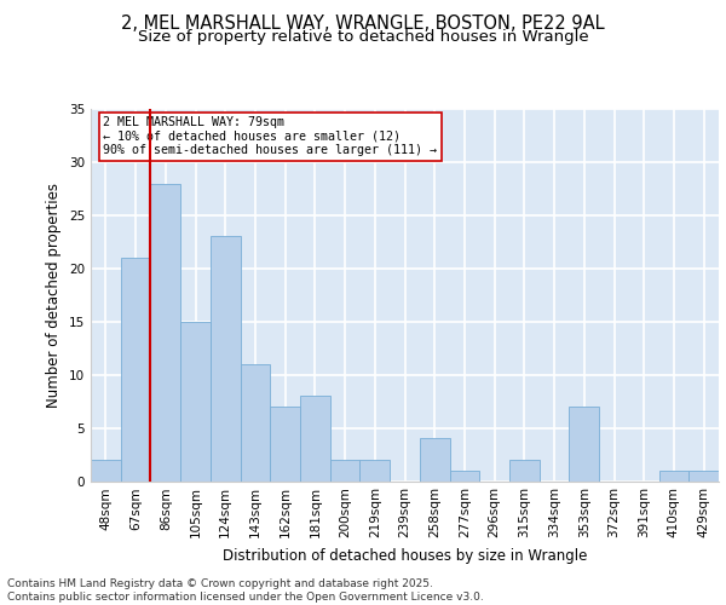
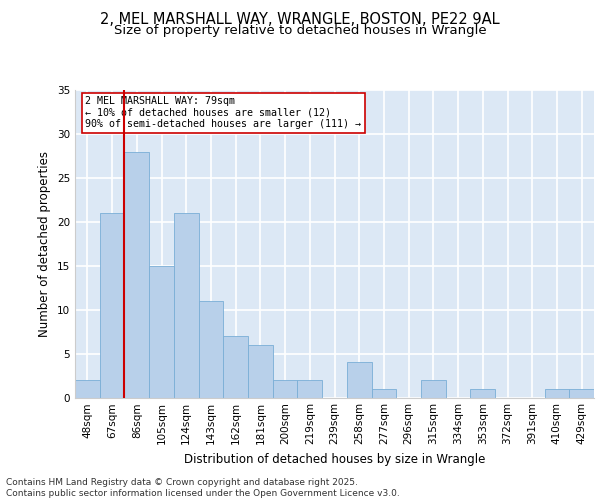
124sqm: 23 -> 21
181sqm: 8 -> 6
353sqm: 7 -> 1
